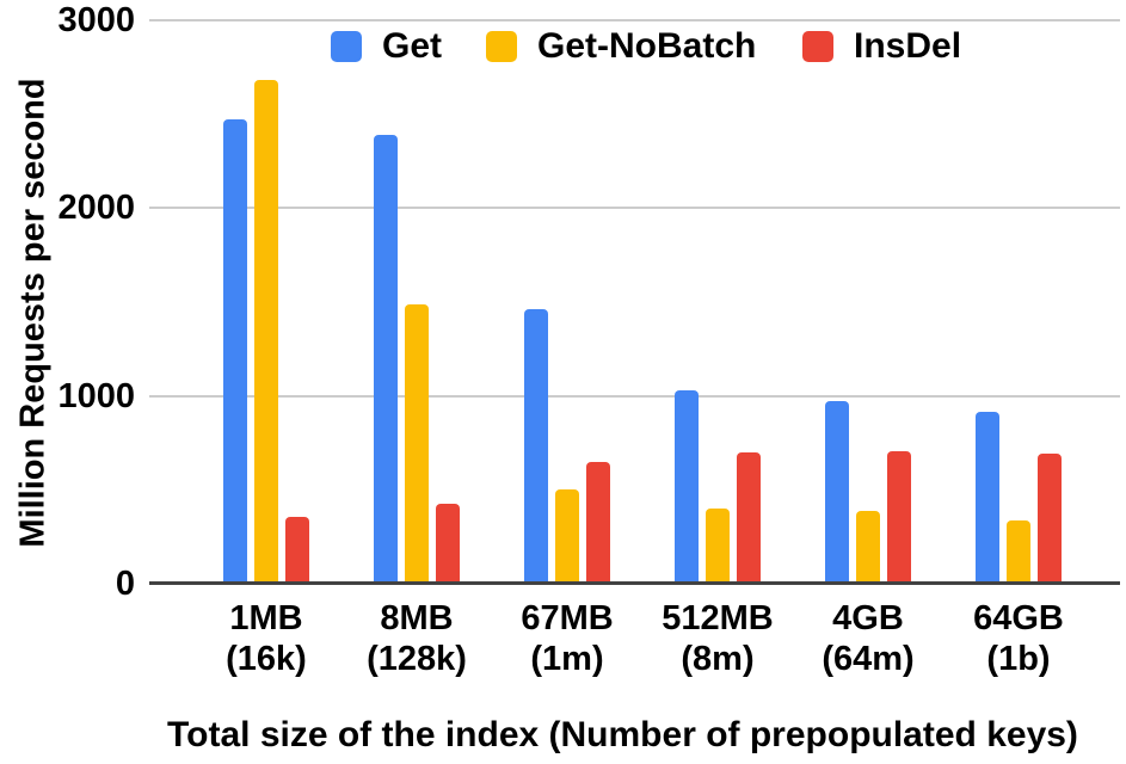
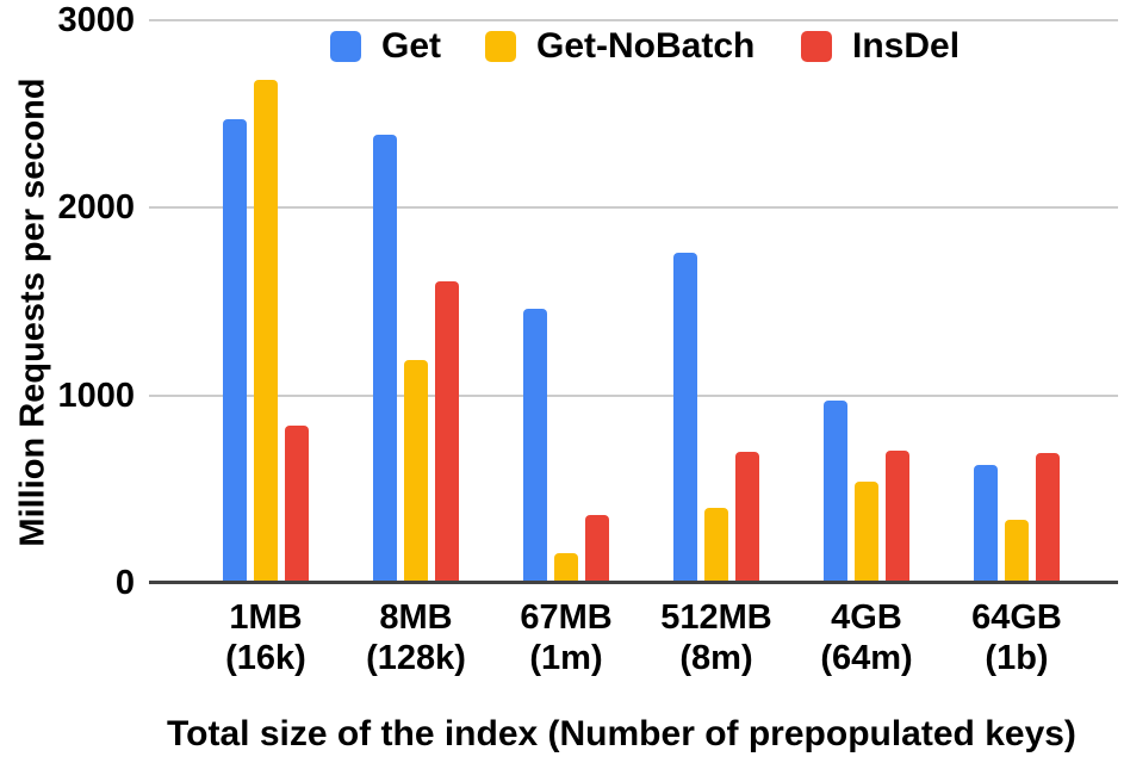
InsDel/1MB (16k): 360 -> 840
Get-NoBatch/8MB (128k): 1490 -> 1190
InsDel/8MB (128k): 420 -> 1610
Get-NoBatch/67MB (1m): 500 -> 160
InsDel/67MB (1m): 650 -> 360
Get/512MB (8m): 1030 -> 1760
Get-NoBatch/4GB (64m): 380 -> 540
Get/64GB (1b): 920 -> 630
